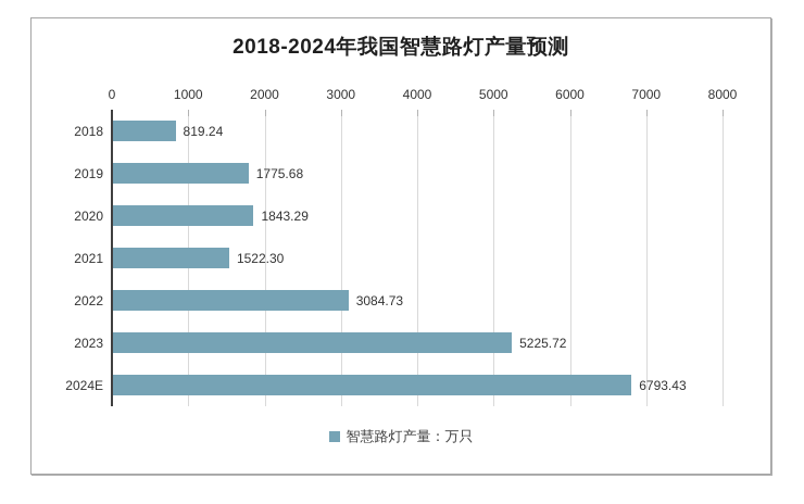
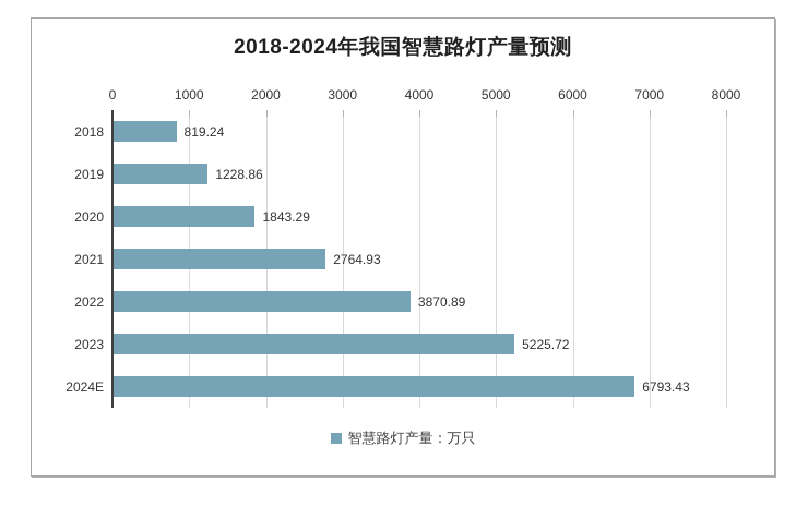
2019: 1775.68 -> 1228.86
2021: 1522.30 -> 2764.93
2022: 3084.73 -> 3870.89
